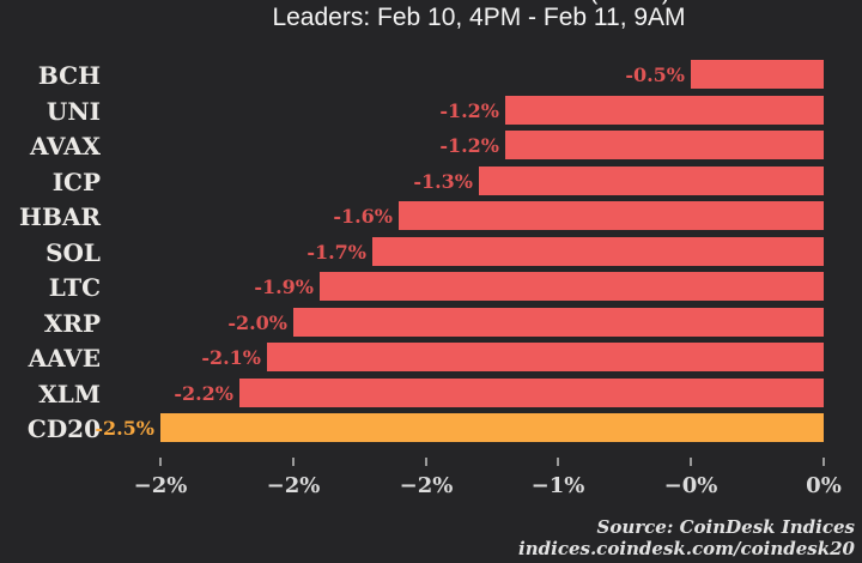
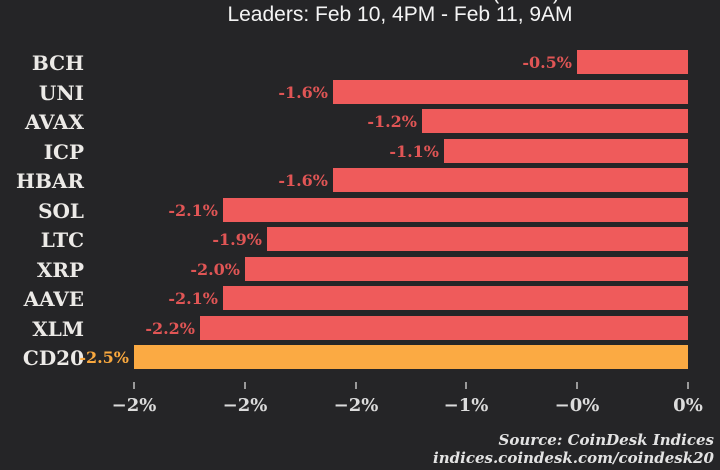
UNI: -1.2% -> -1.6%
ICP: -1.3% -> -1.1%
SOL: -1.7% -> -2.1%
